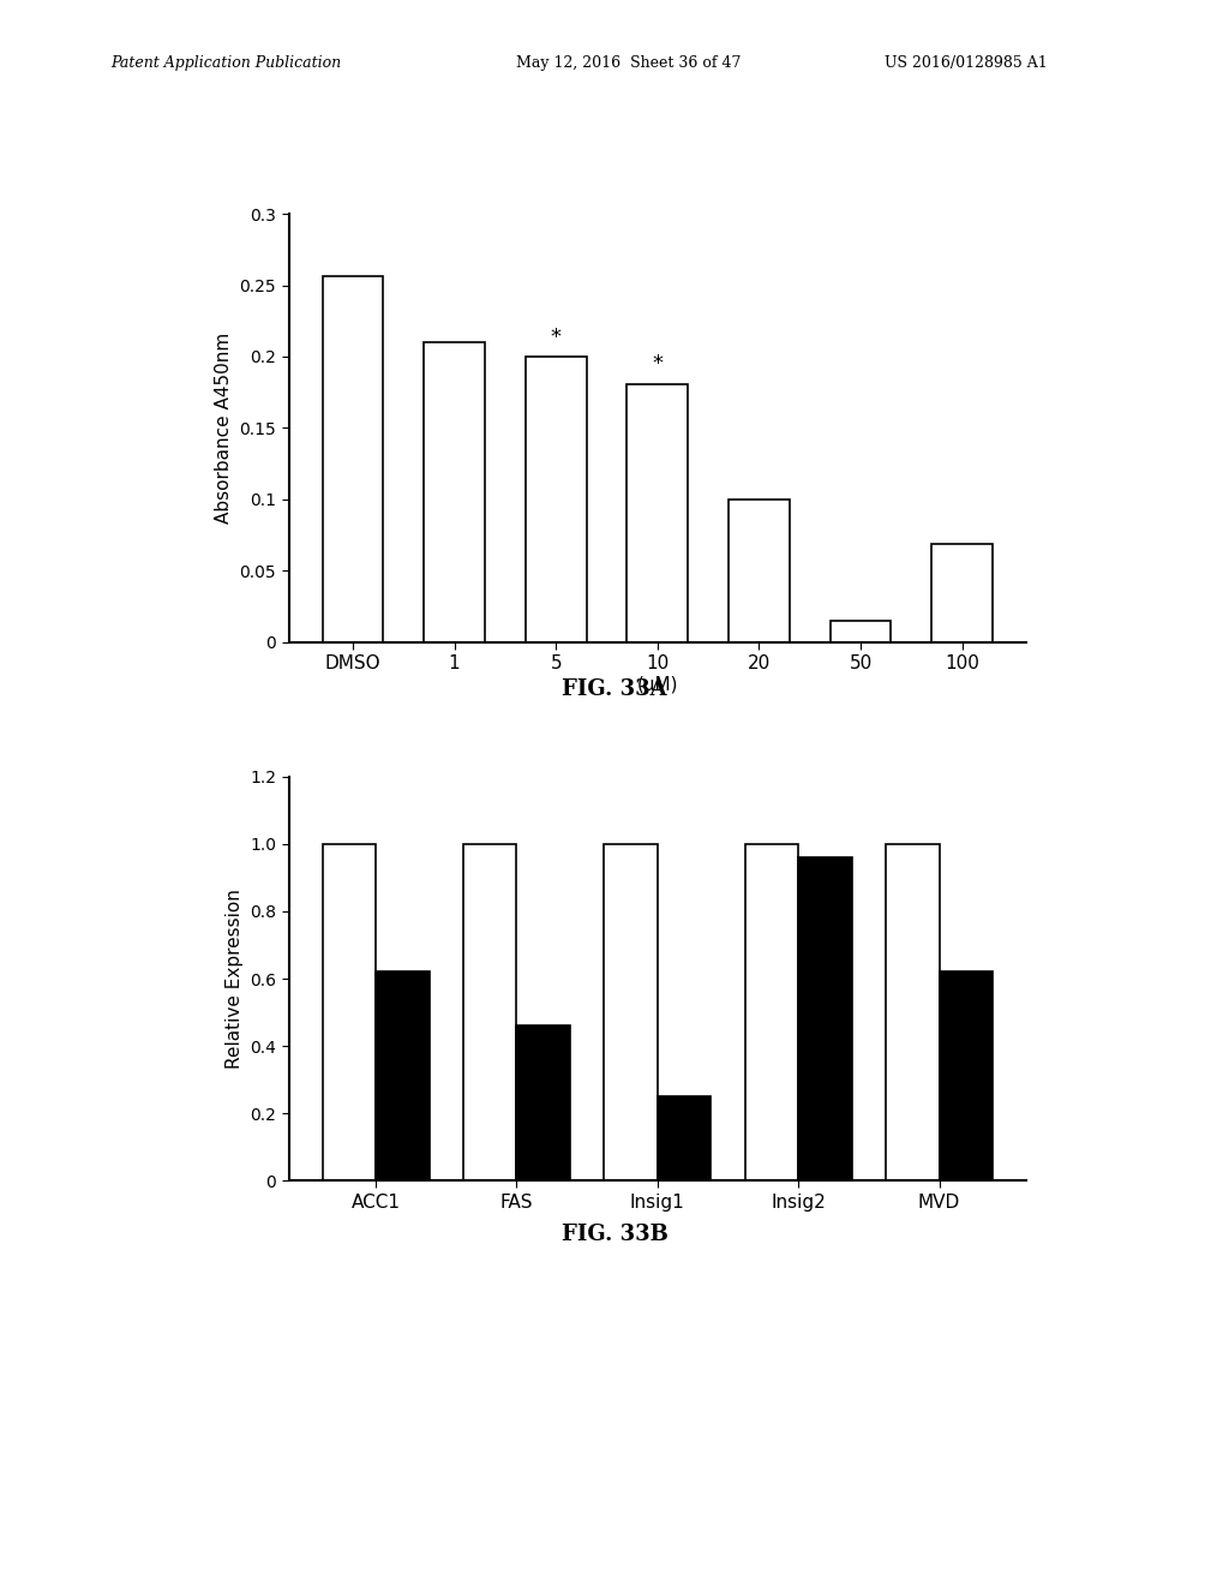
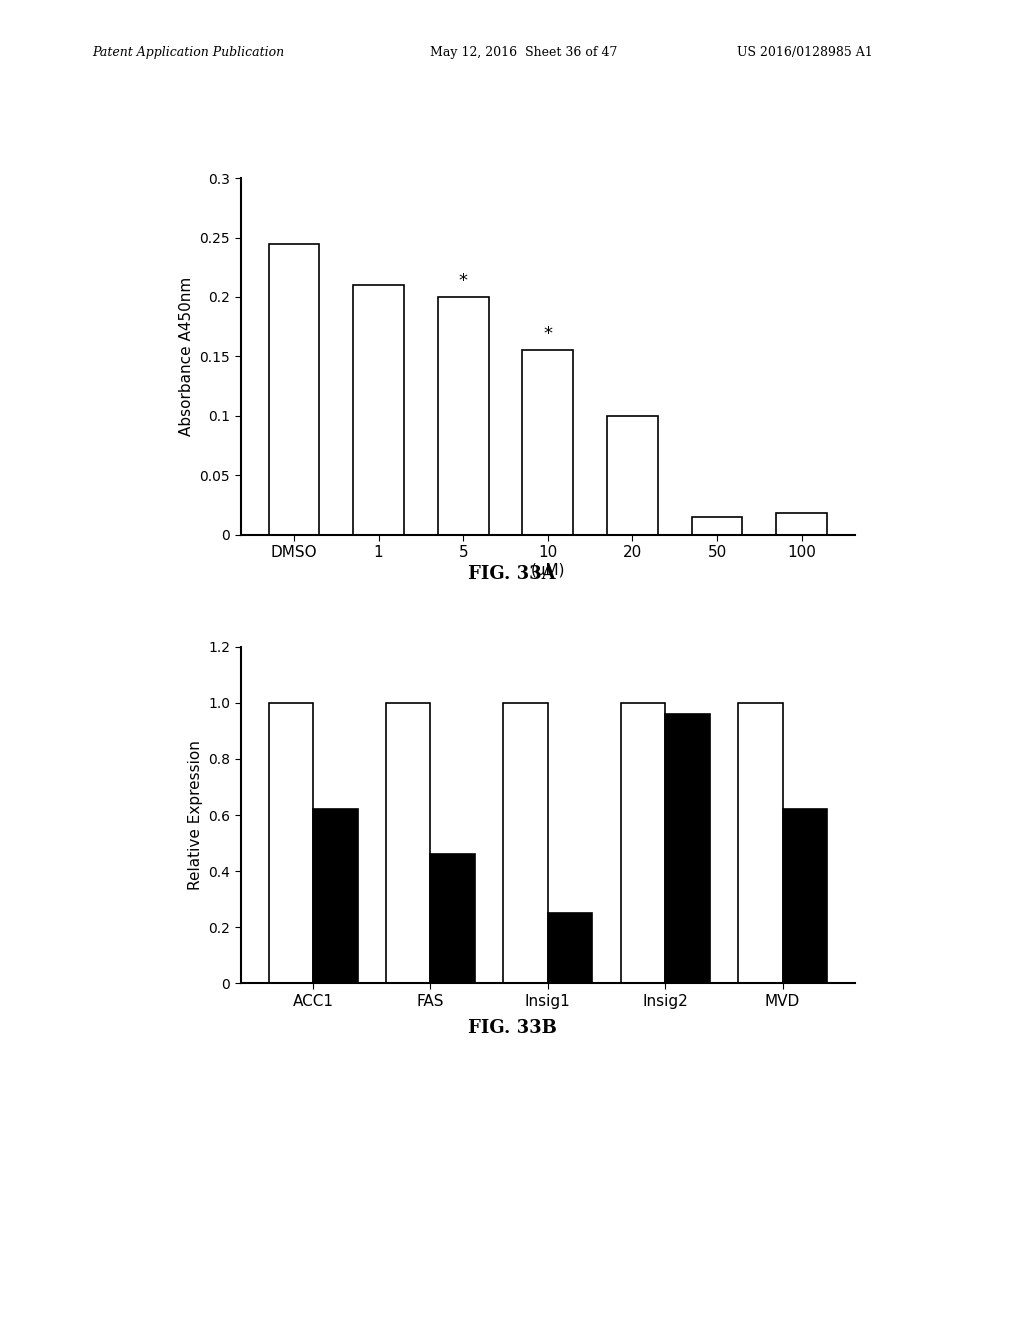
DMSO: 0.256 -> 0.245
10: 0.181 -> 0.155
100: 0.069 -> 0.018
